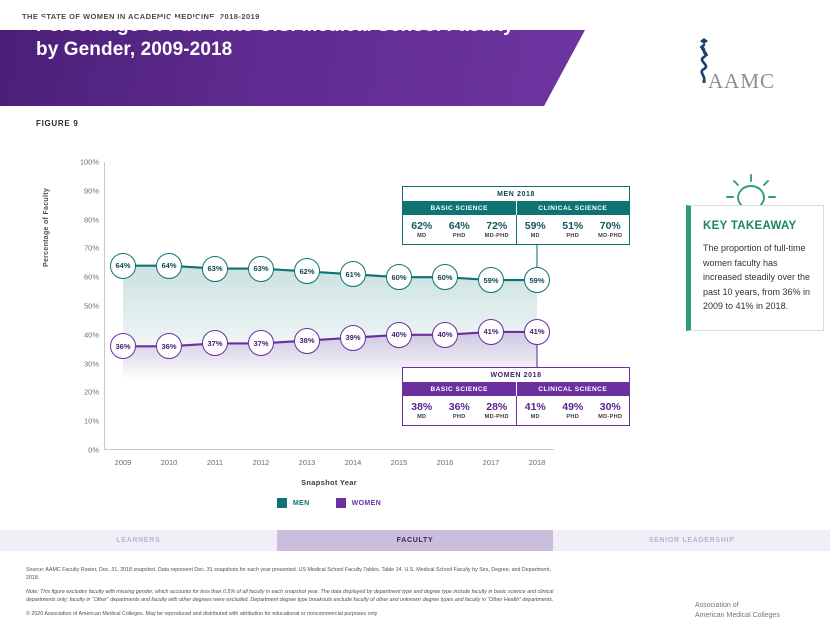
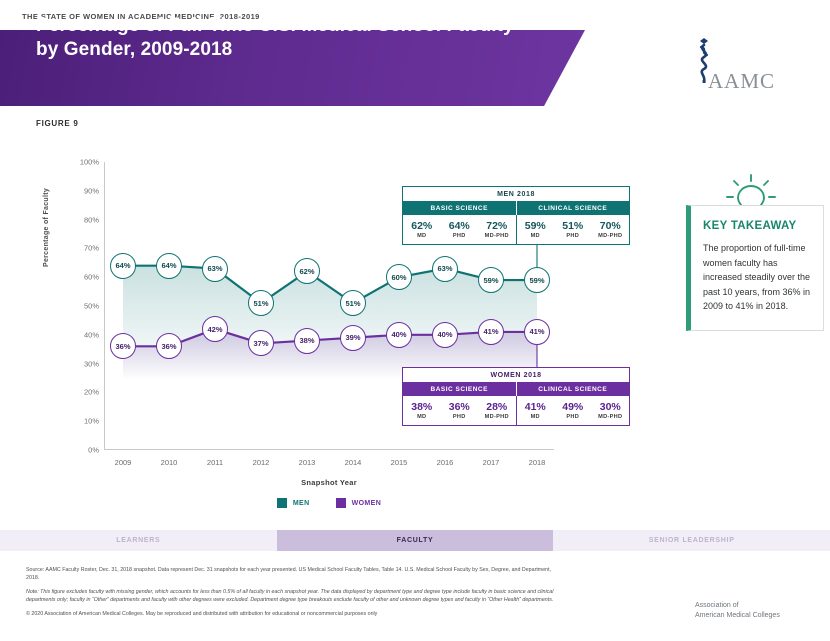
WOMEN/2011: 37% -> 42%
MEN/2012: 63% -> 51%
MEN/2014: 61% -> 51%
MEN/2016: 60% -> 63%
